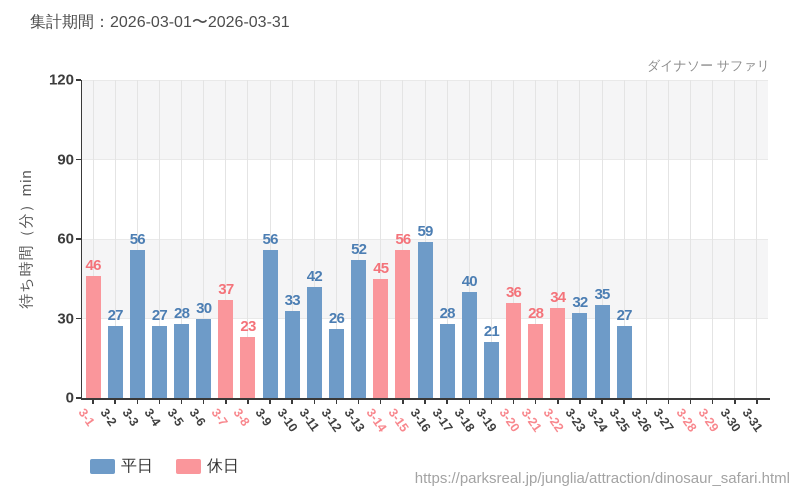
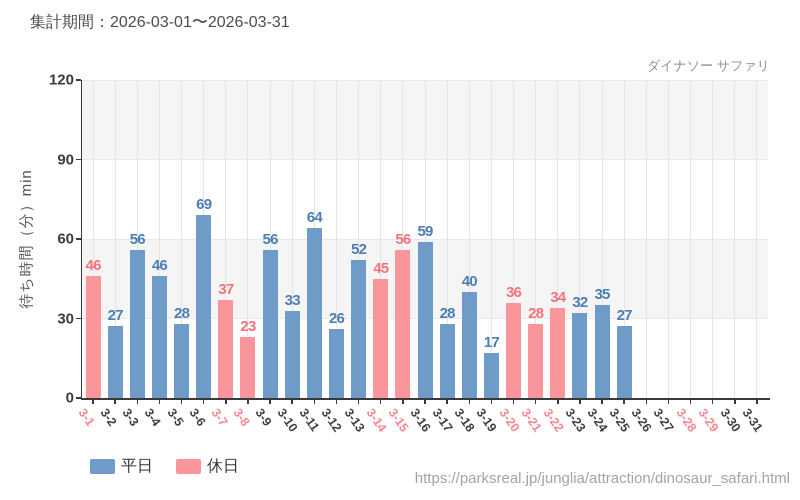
3-4: 27 -> 46
3-6: 30 -> 69
3-11: 42 -> 64
3-19: 21 -> 17
